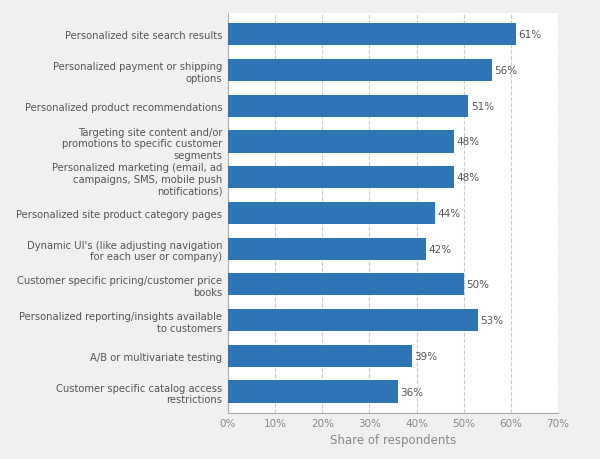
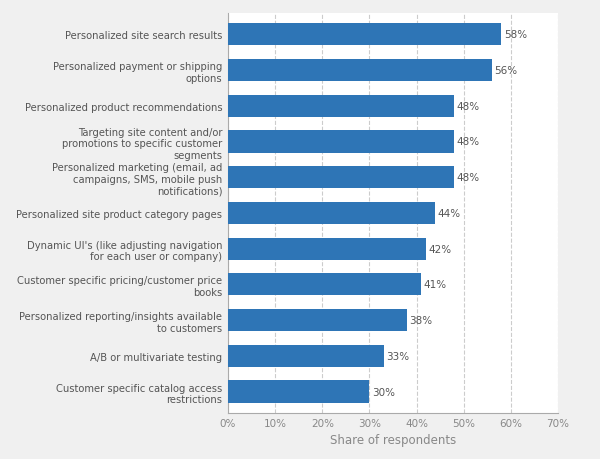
Personalized site search results: 61% -> 58%
Personalized product recommendations: 51% -> 48%
Customer specific pricing/customer price books: 50% -> 41%
Personalized reporting/insights available to customers: 53% -> 38%
A/B or multivariate testing: 39% -> 33%
Customer specific catalog access restrictions: 36% -> 30%
